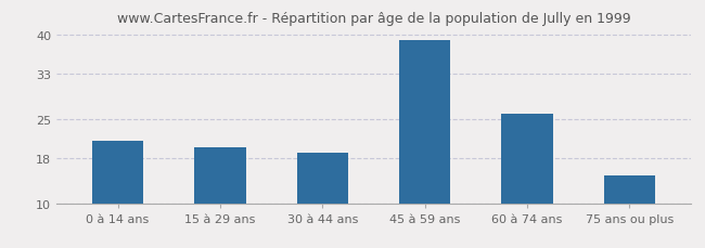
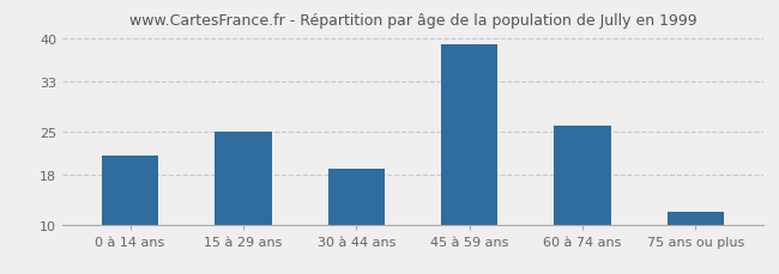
15 à 29 ans: 20 -> 25
75 ans ou plus: 15 -> 12
